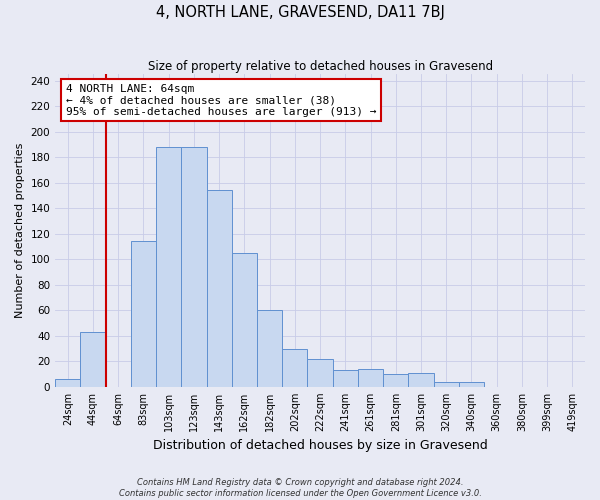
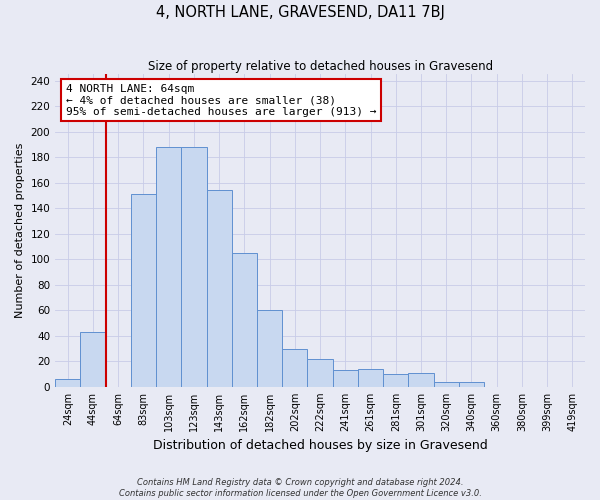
83sqm: 114 -> 151
